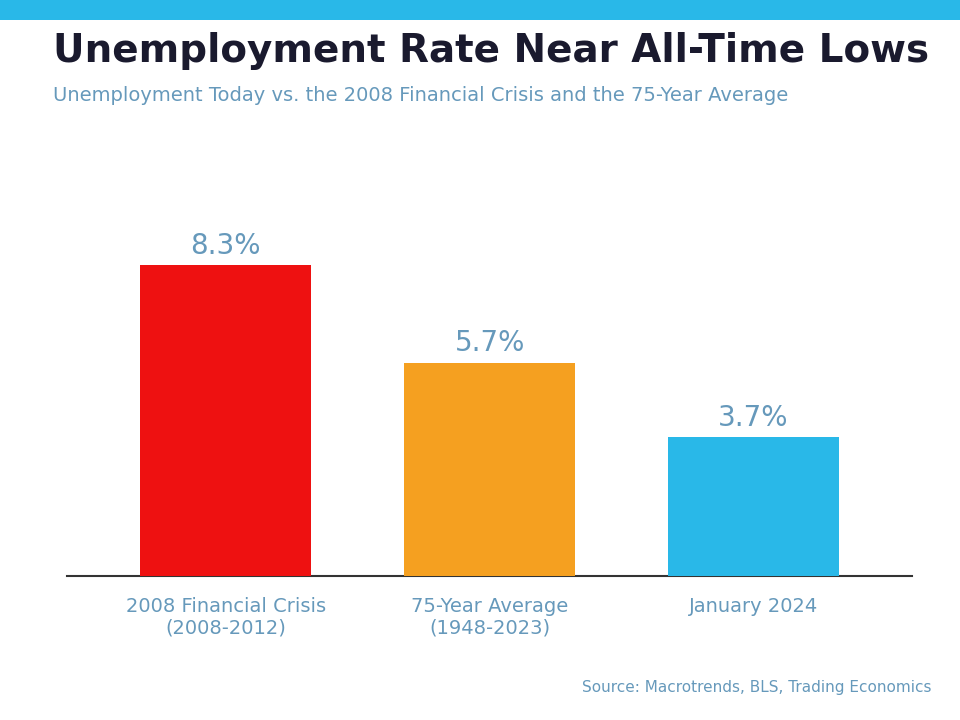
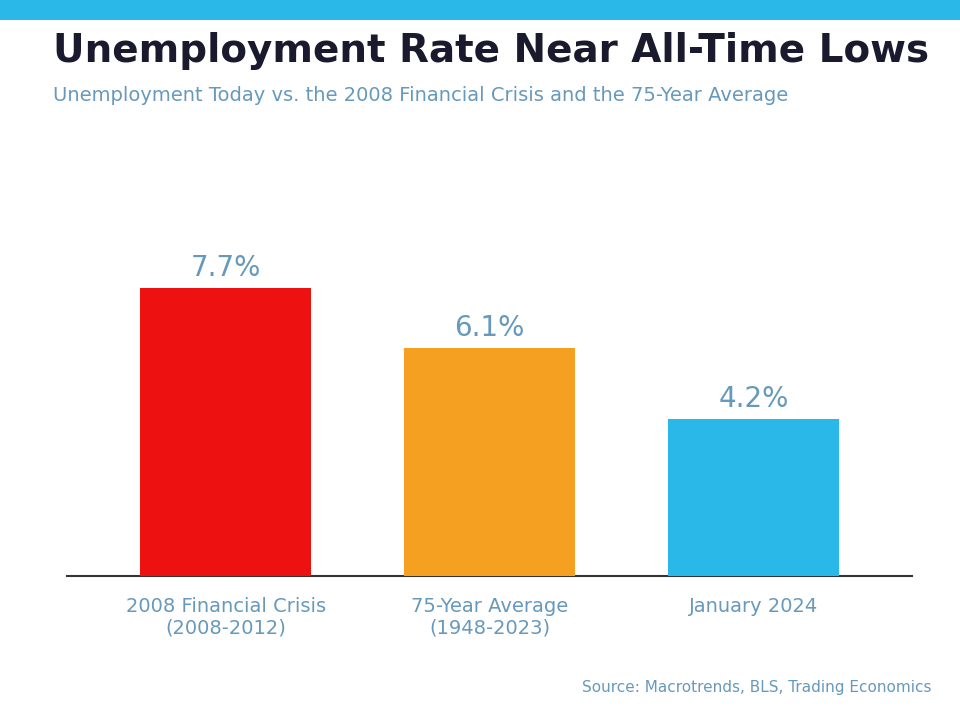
2008 Financial Crisis (2008-2012): 8.3% -> 7.7%
75-Year Average (1948-2023): 5.7% -> 6.1%
January 2024: 3.7% -> 4.2%
